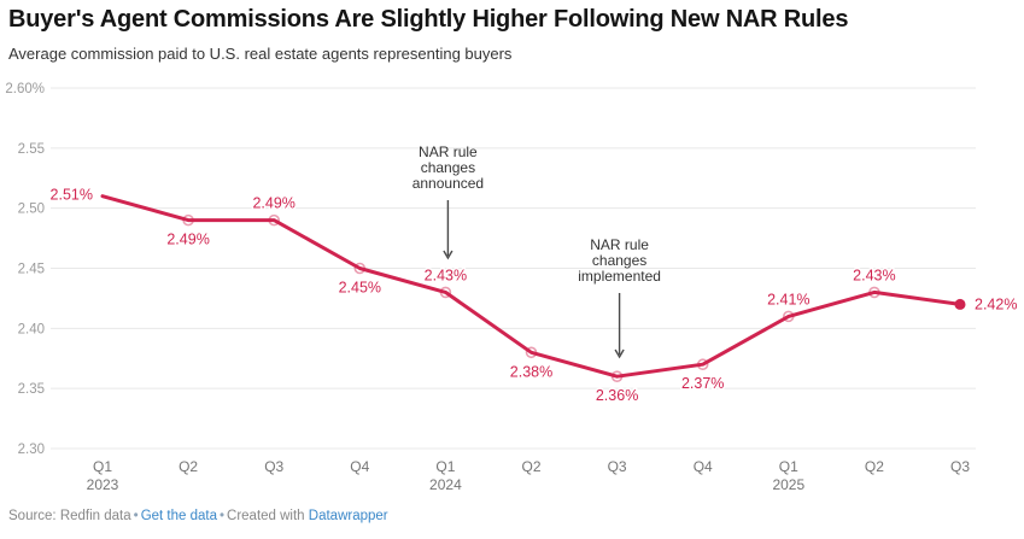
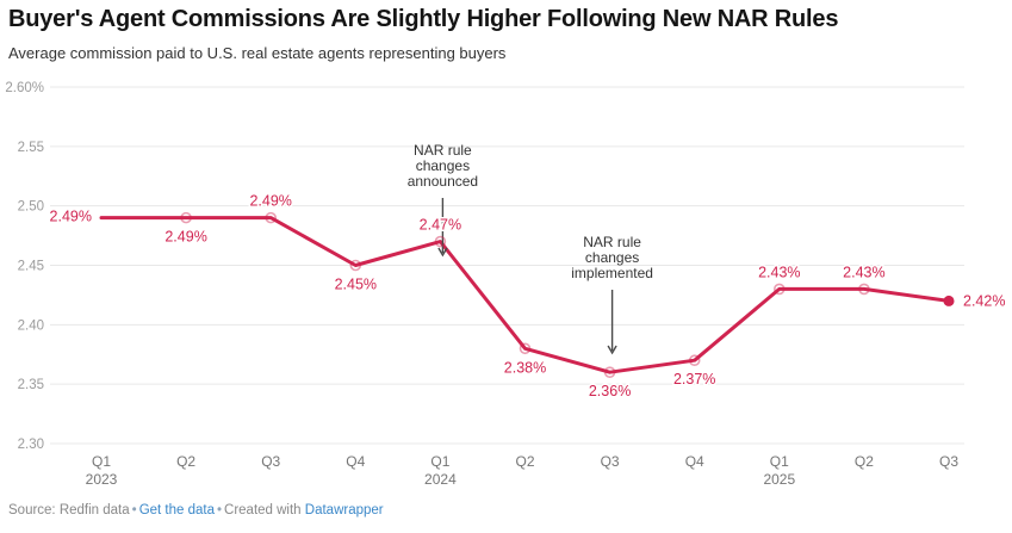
Q1 2023: 2.51% -> 2.49%
Q1 2024: 2.43% -> 2.47%
Q1 2025: 2.41% -> 2.43%
